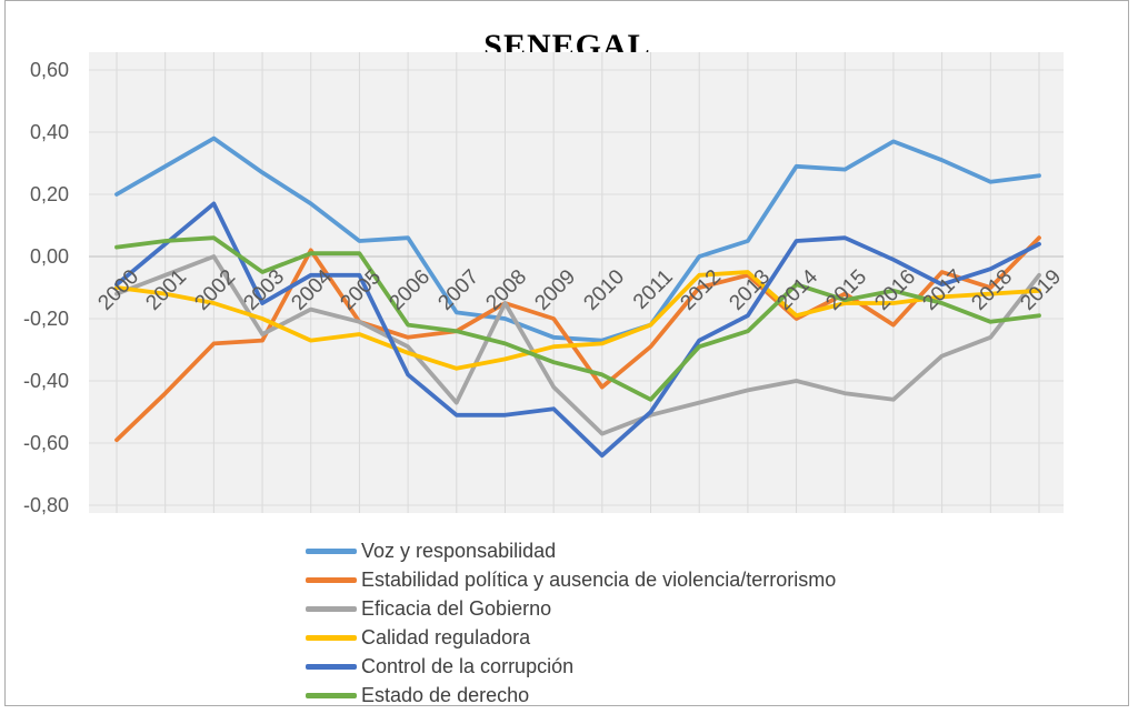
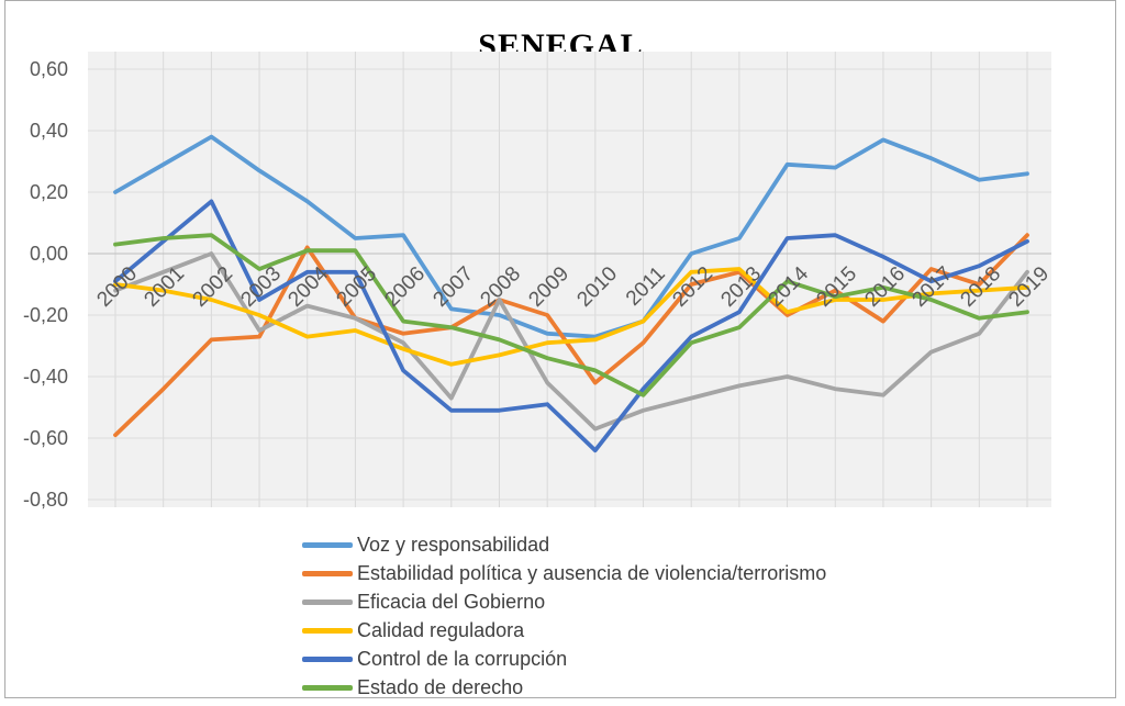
Control de la corrupción/2011: -0,50 -> -0,44
